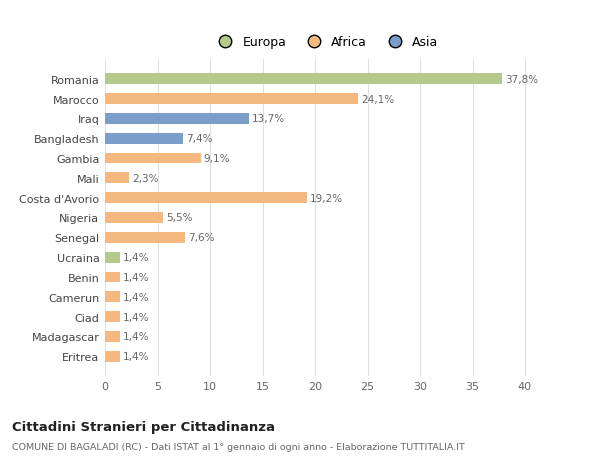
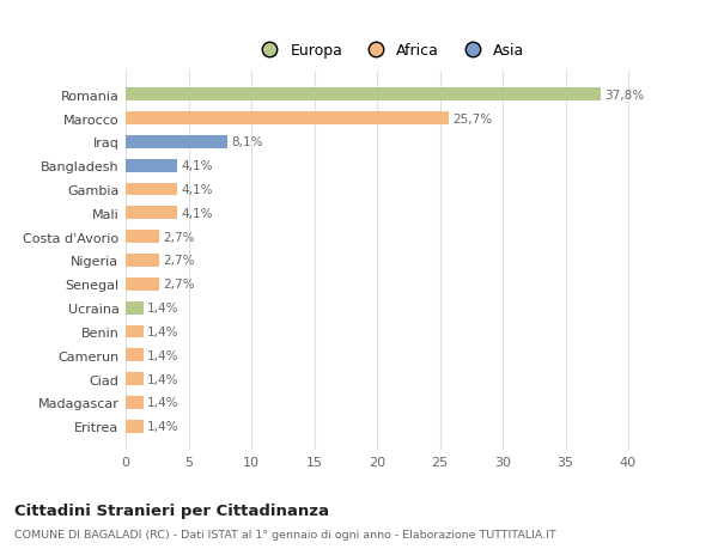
Marocco: 24,1% -> 25,7%
Iraq: 13,7% -> 8,1%
Bangladesh: 7,4% -> 4,1%
Gambia: 9,1% -> 4,1%
Mali: 2,3% -> 4,1%
Costa d'Avorio: 19,2% -> 2,7%
Nigeria: 5,5% -> 2,7%
Senegal: 7,6% -> 2,7%
